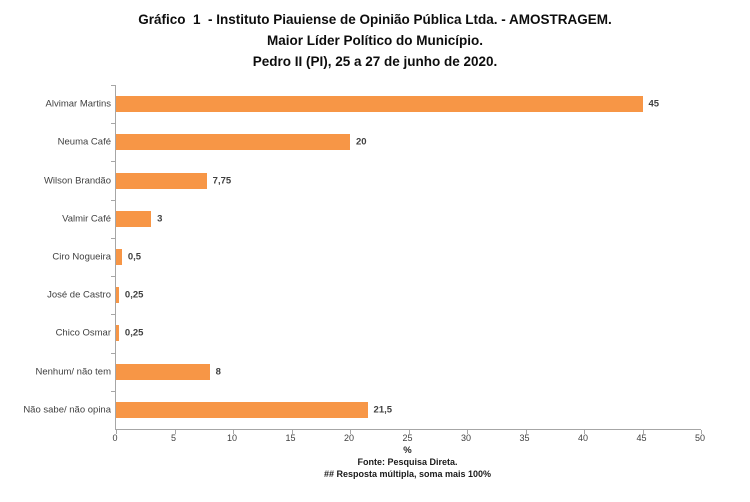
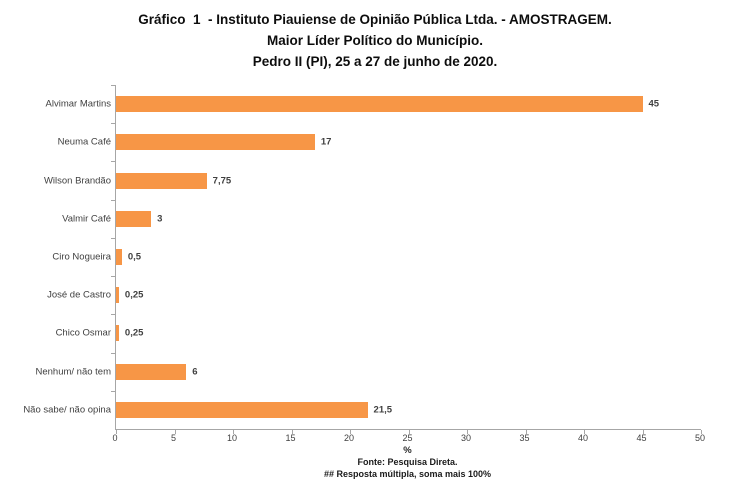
Neuma Café: 20 -> 17
Nenhum/ não tem: 8 -> 6
